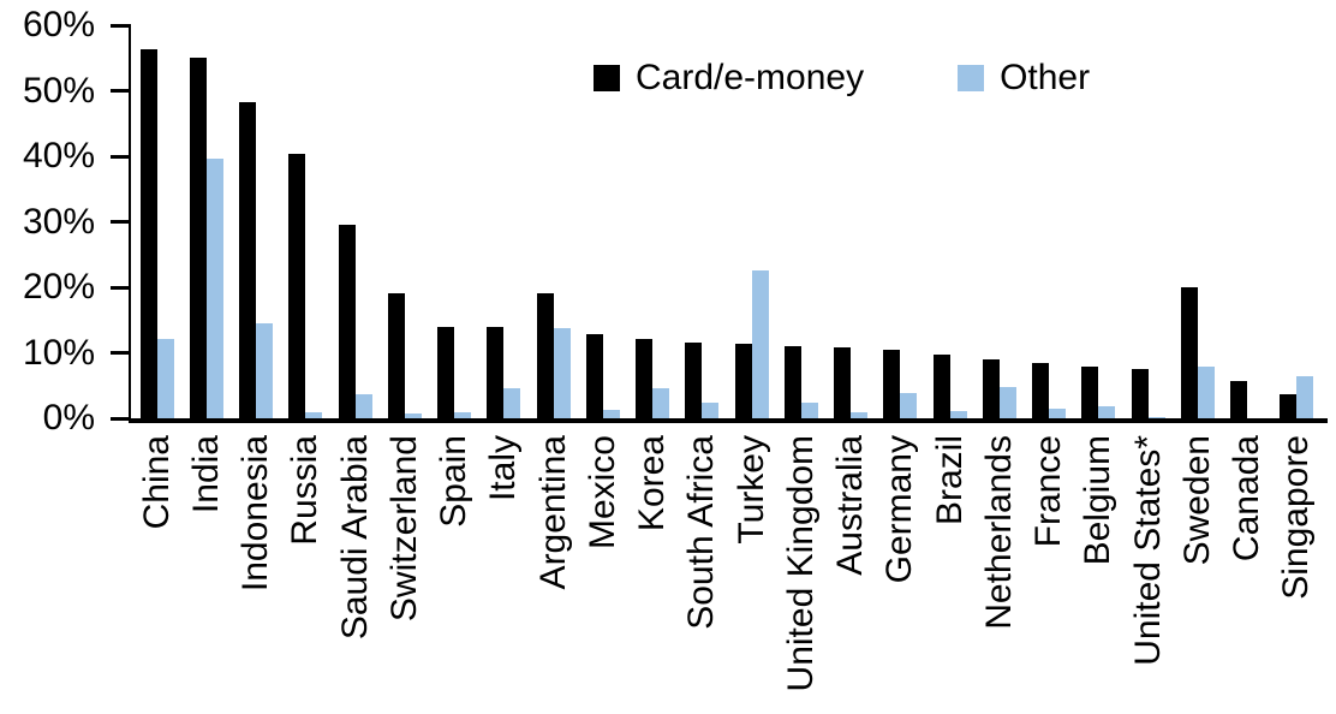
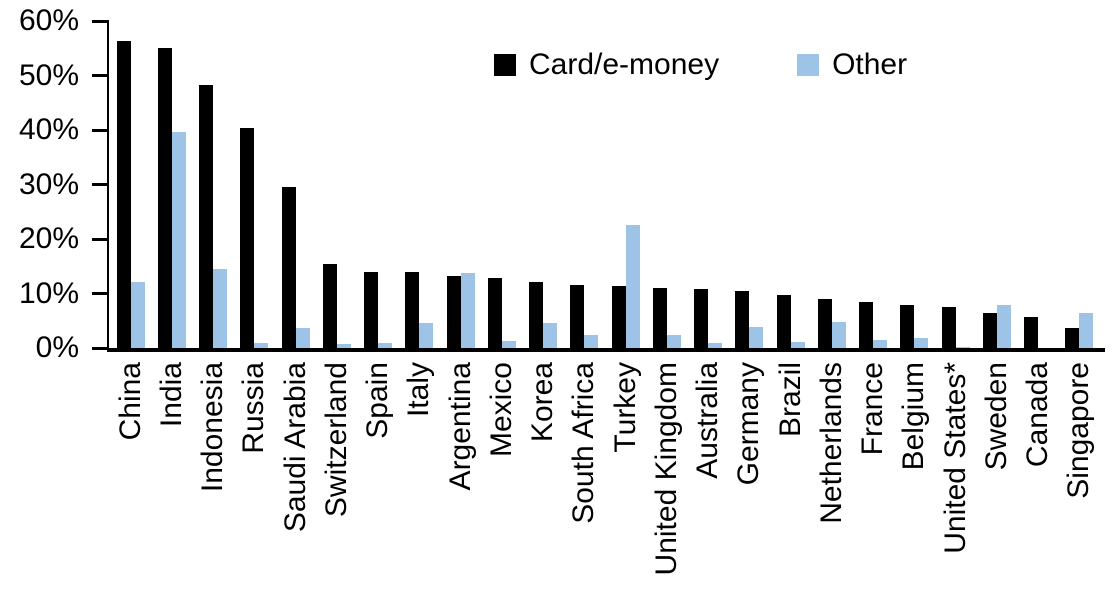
Card/e-money/Switzerland: 19% -> 15%
Card/e-money/Argentina: 19% -> 13%
Card/e-money/Sweden: 20% -> 6%
